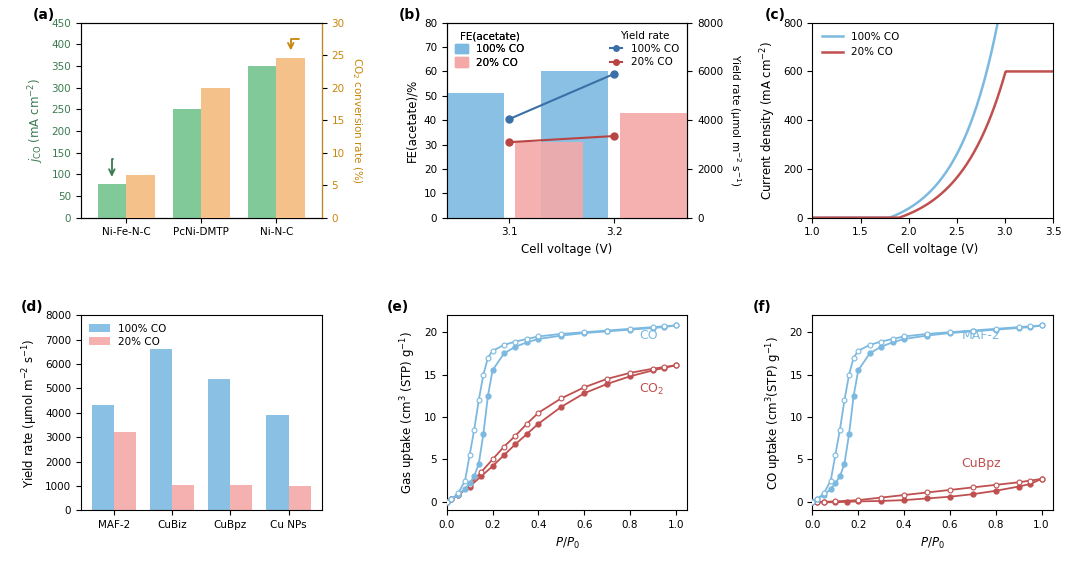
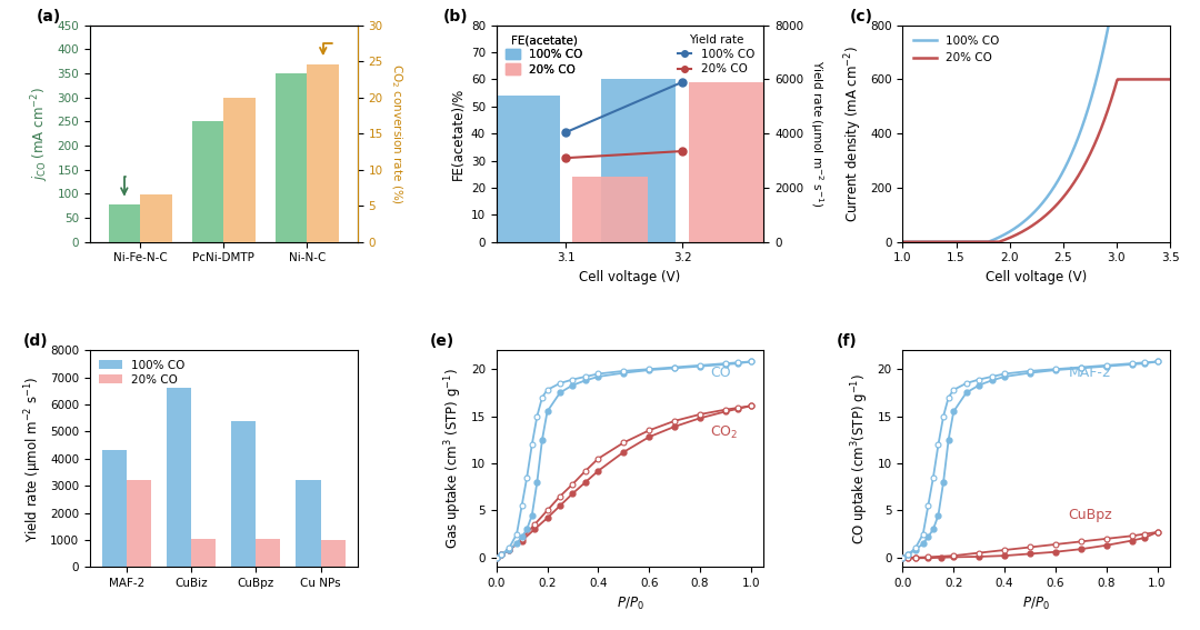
100% CO/3.1: 51 -> 54
20% CO/3.1: 31 -> 24
20% CO/3.2: 43 -> 59
100% CO/Cu NPs: 3900 -> 3200
